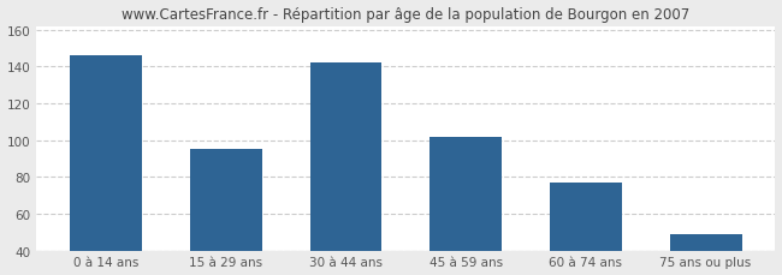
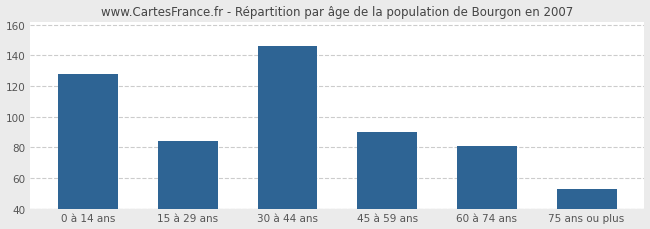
0 à 14 ans: 146 -> 128
15 à 29 ans: 95 -> 84
30 à 44 ans: 142 -> 146
45 à 59 ans: 102 -> 90
60 à 74 ans: 77 -> 81
75 ans ou plus: 49 -> 53
